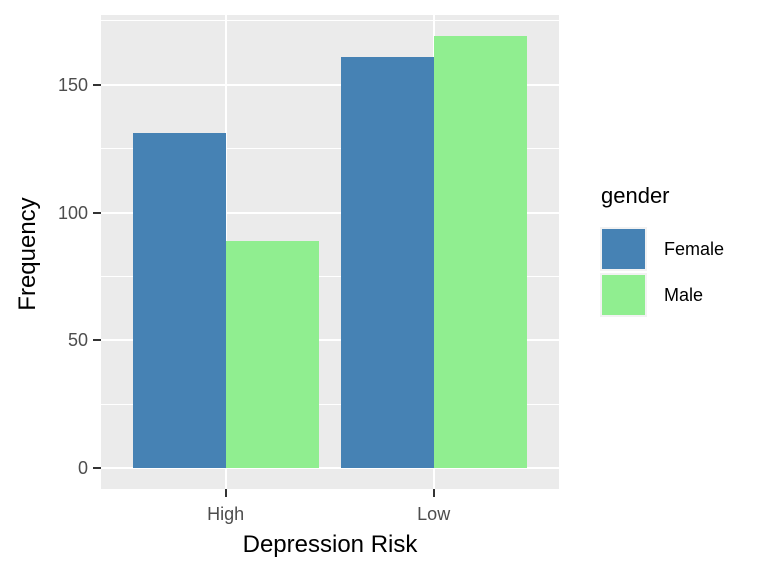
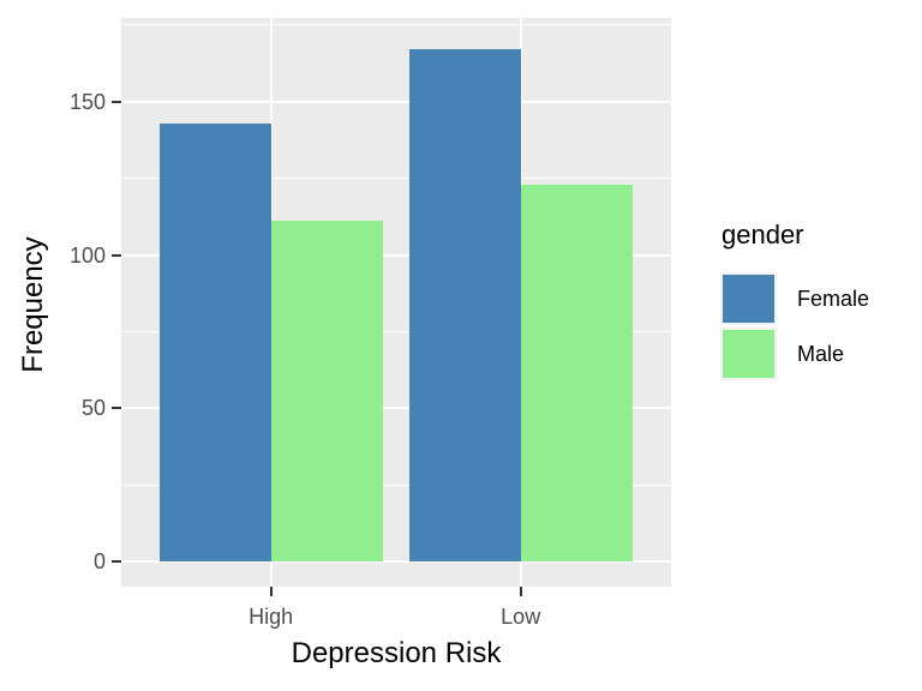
Female/High: 131 -> 143
Male/High: 89 -> 111
Female/Low: 161 -> 167
Male/Low: 169 -> 123
